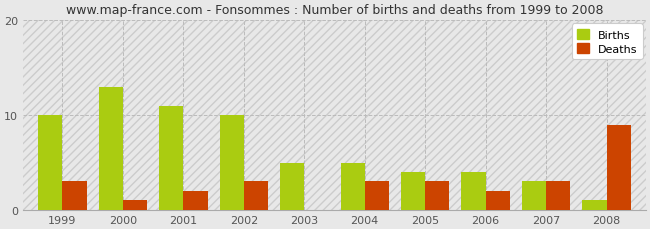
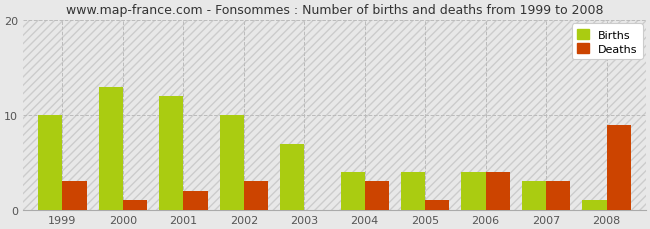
Births/2001: 11 -> 12
Births/2003: 5 -> 7
Births/2004: 5 -> 4
Deaths/2005: 3 -> 1
Deaths/2006: 2 -> 4
